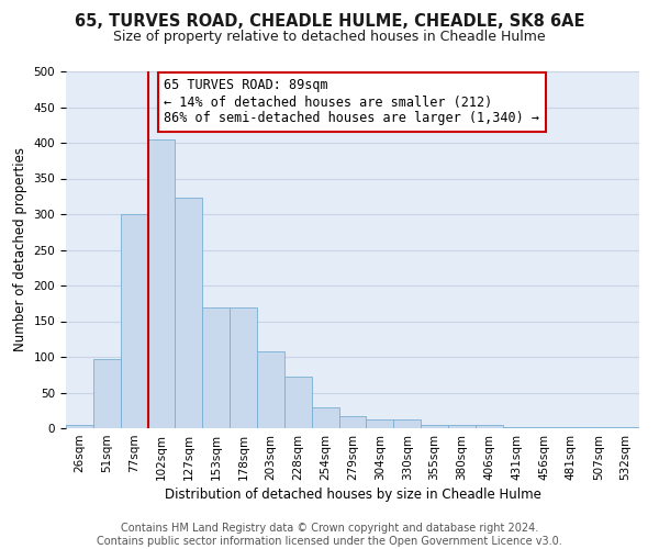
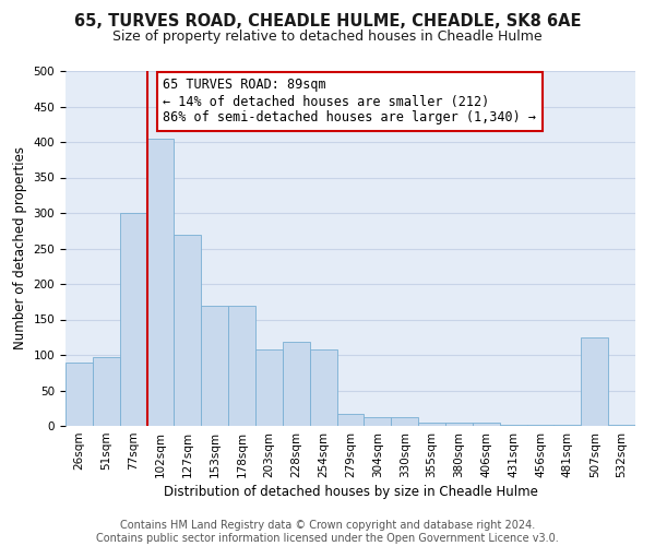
26sqm: 5 -> 90
127sqm: 323 -> 270
228sqm: 72 -> 118
254sqm: 29 -> 108
507sqm: 2 -> 124
